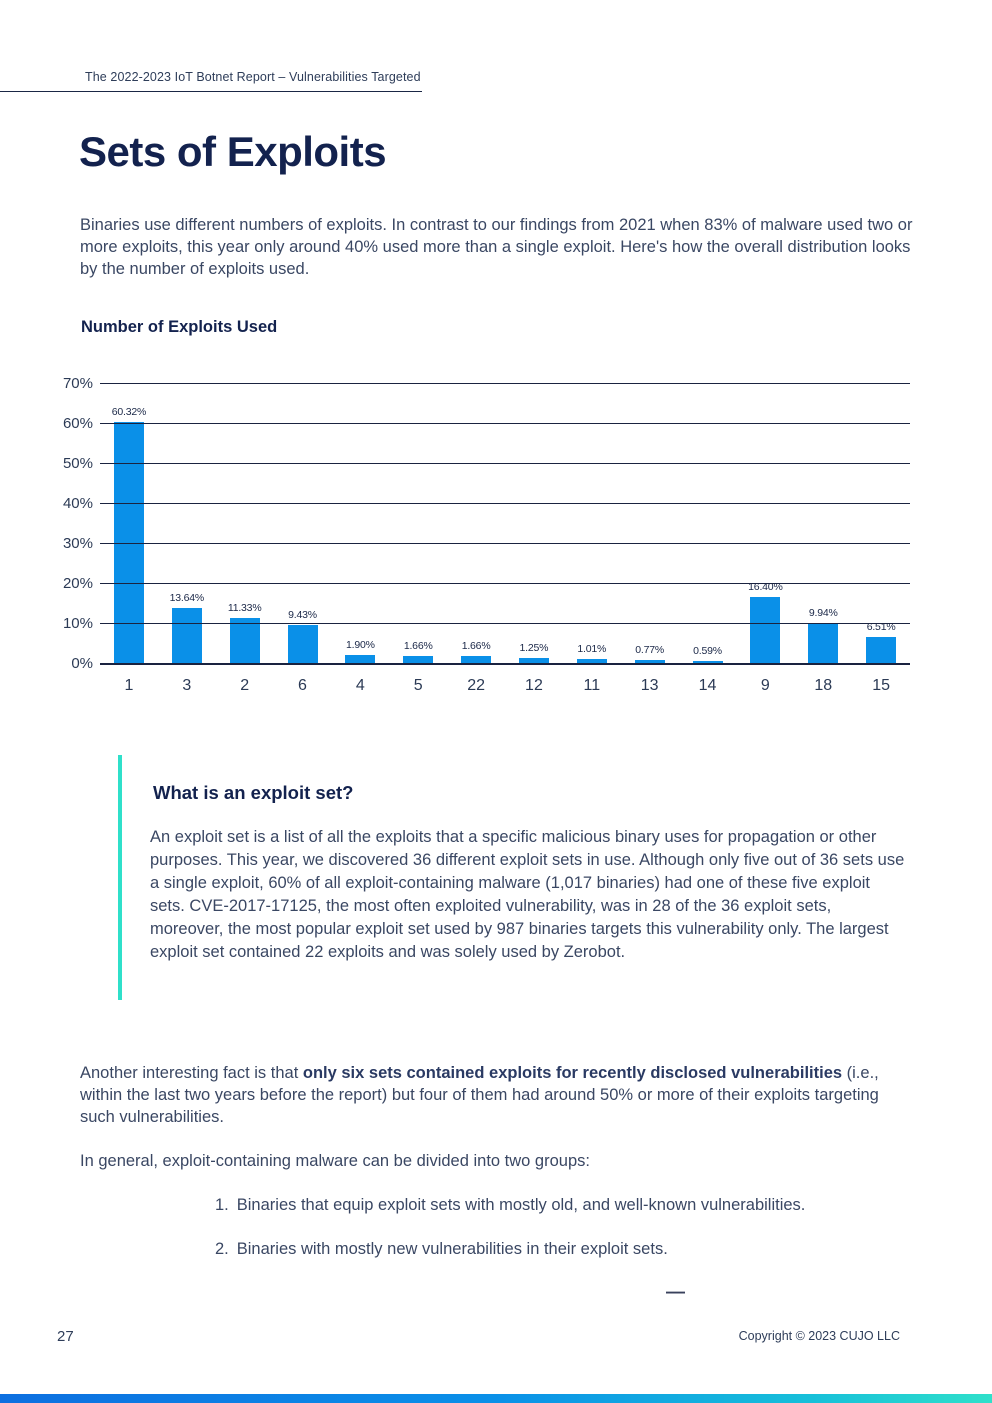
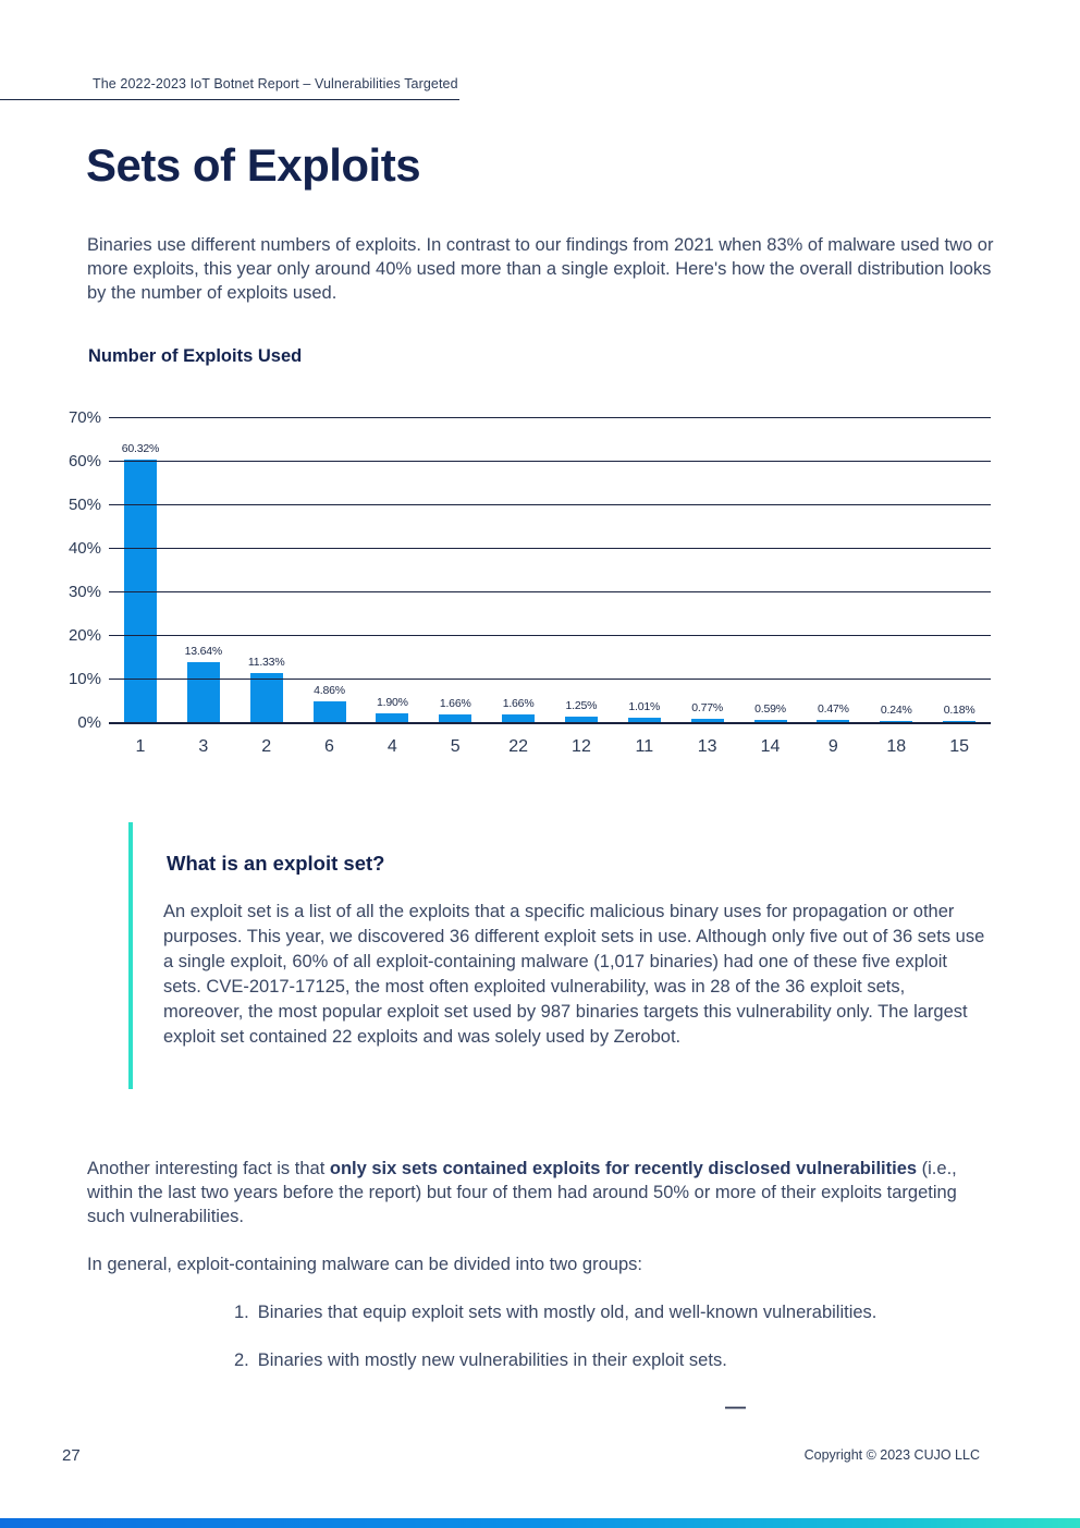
6: 9.43% -> 4.86%
9: 16.40% -> 0.47%
18: 9.94% -> 0.24%
15: 6.51% -> 0.18%
